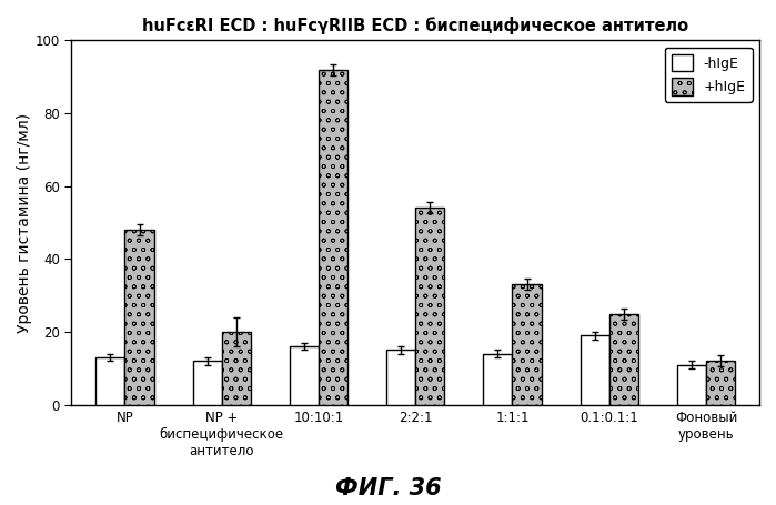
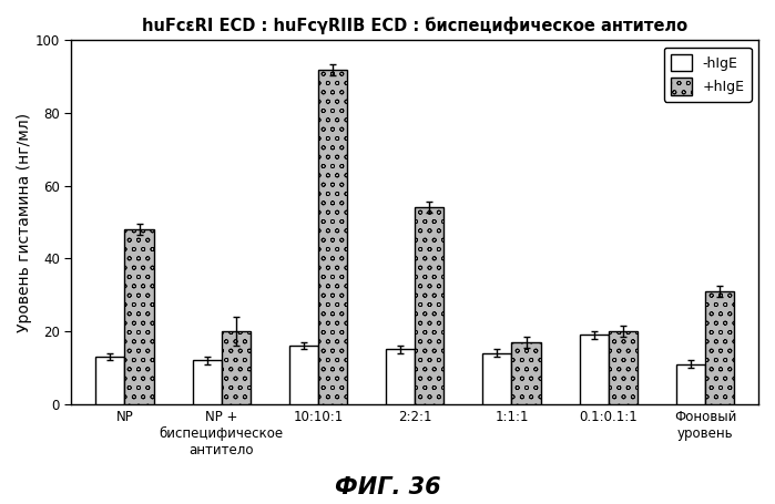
+hIgE/1:1:1: 33 -> 17
+hIgE/0.1:0.1:1: 25 -> 20
+hIgE/Фоновый уровень: 12 -> 31
